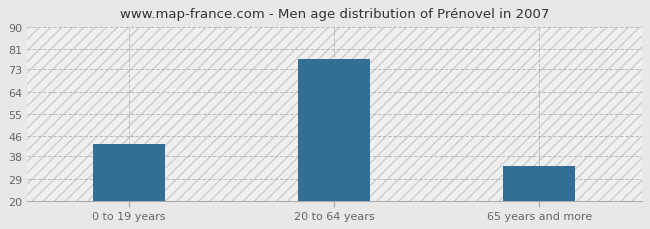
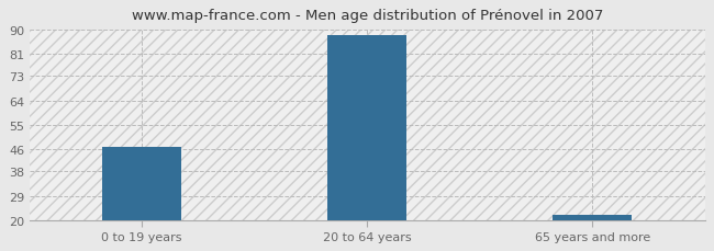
0 to 19 years: 43 -> 47
20 to 64 years: 77 -> 88
65 years and more: 34 -> 22
